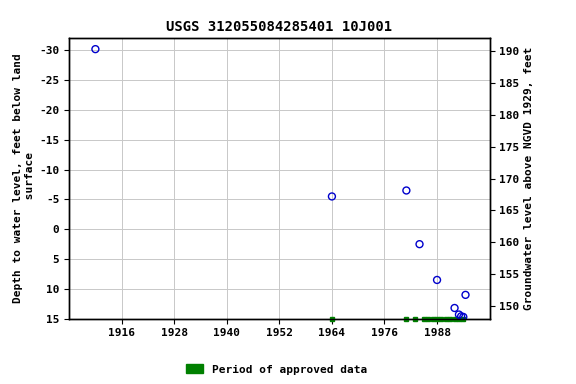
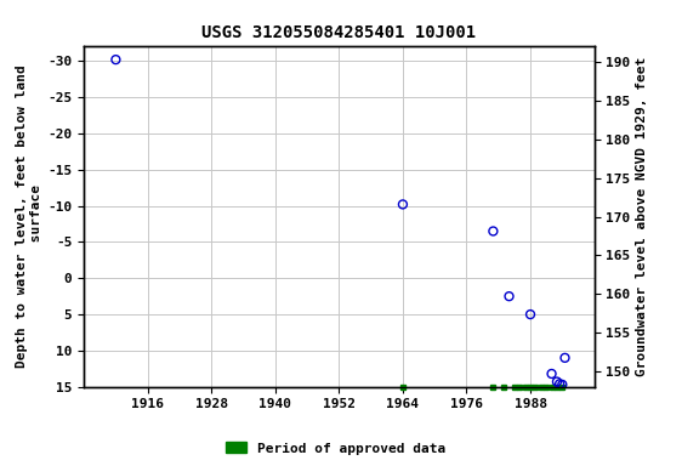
1964: -5.5 -> -10.2
1988: 8.5 -> 5.0
